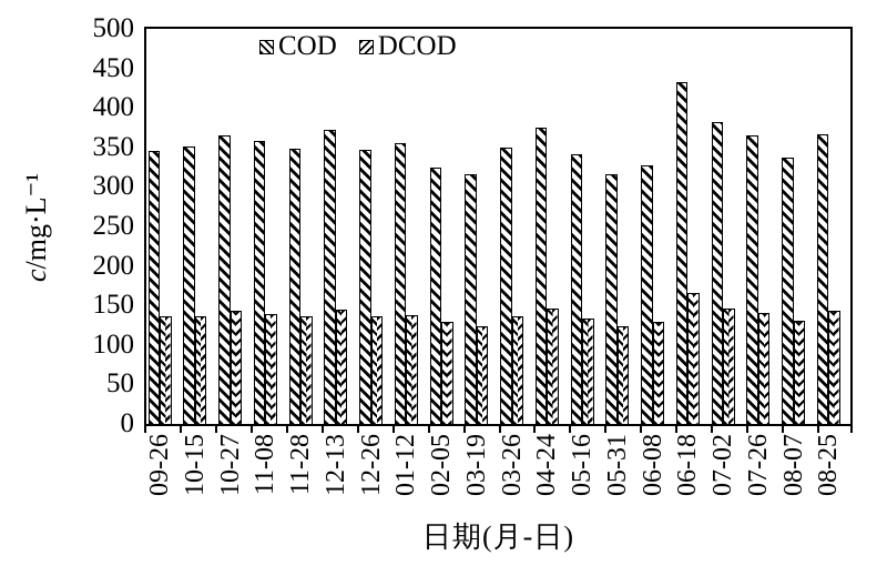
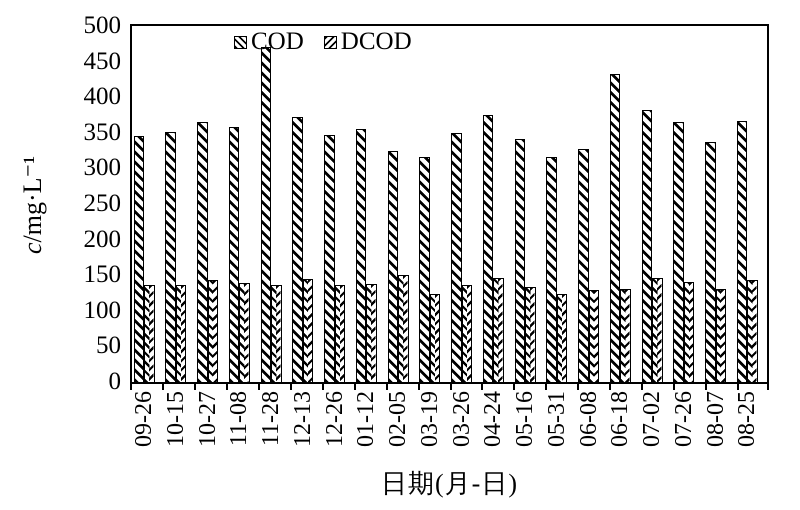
COD/11-28: 350 -> 470
DCOD/02-05: 130 -> 150
DCOD/06-18: 170 -> 130
